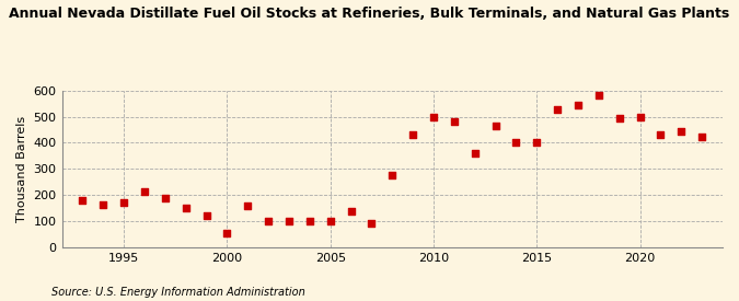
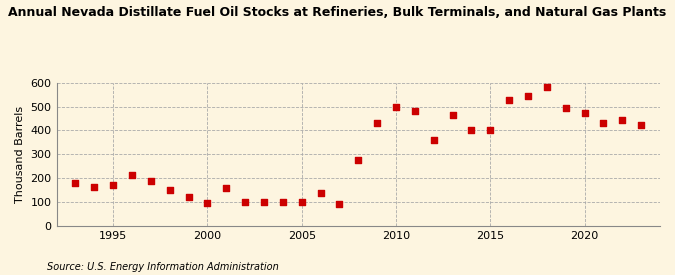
2000: 55 -> 98
2020: 500 -> 473
